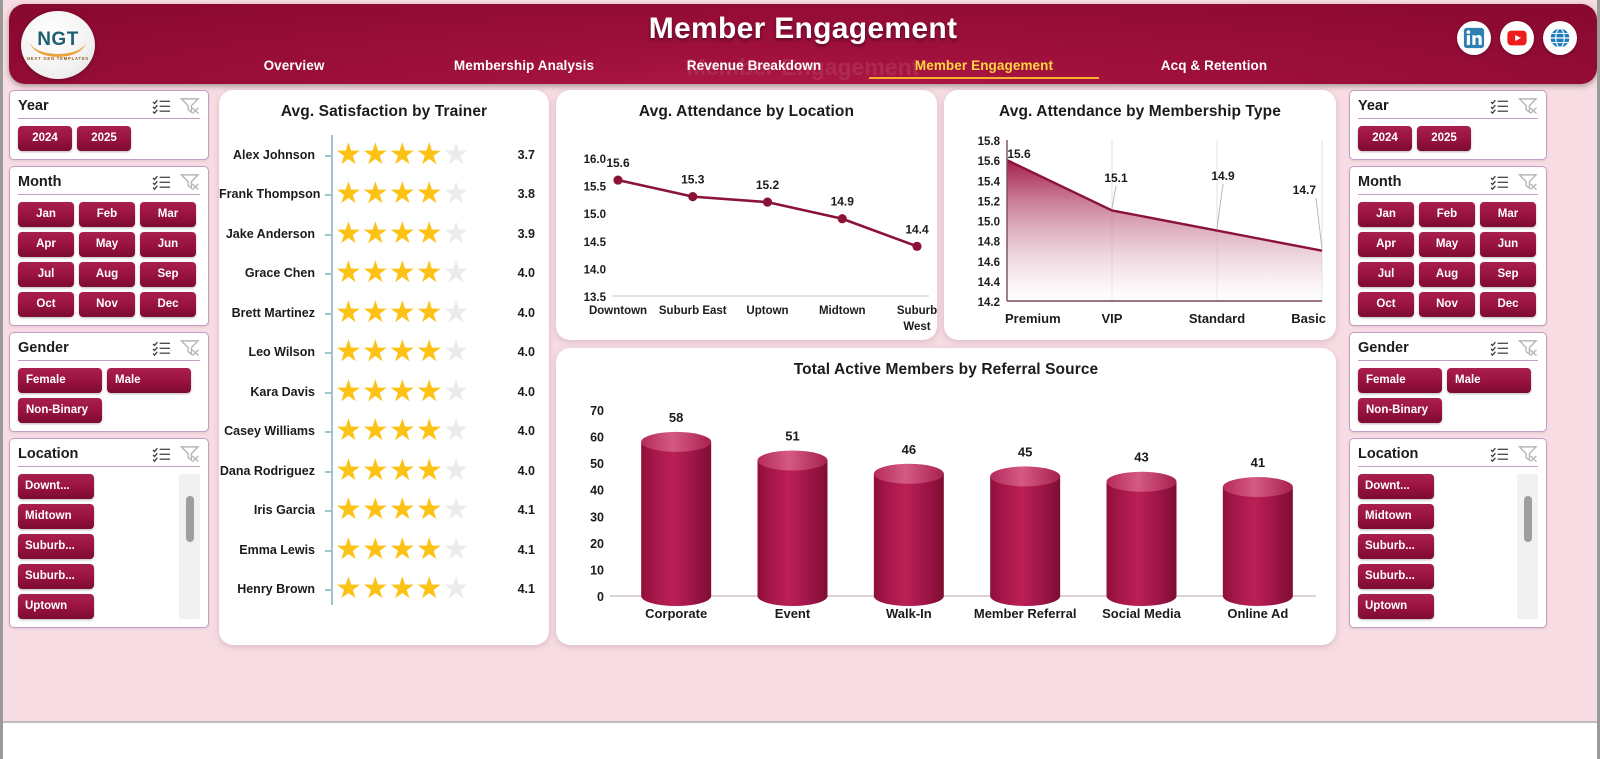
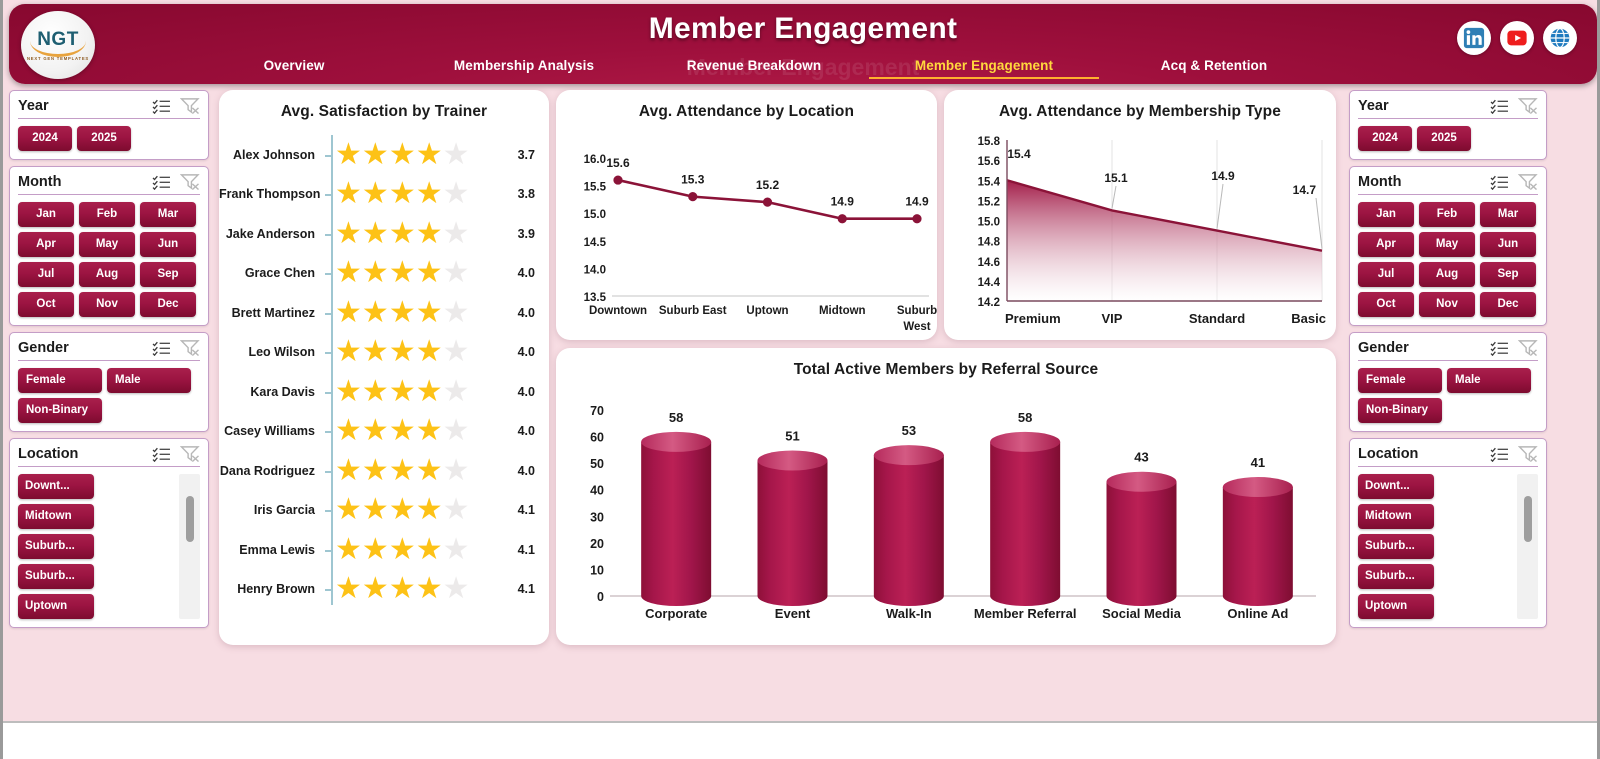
Avg. Attendance by Location/Suburb West: 14.4 -> 14.9
Avg. Attendance by Membership Type/Premium: 15.6 -> 15.4
Total Active Members by Referral Source/Walk-In: 46 -> 53
Total Active Members by Referral Source/Member Referral: 45 -> 58
